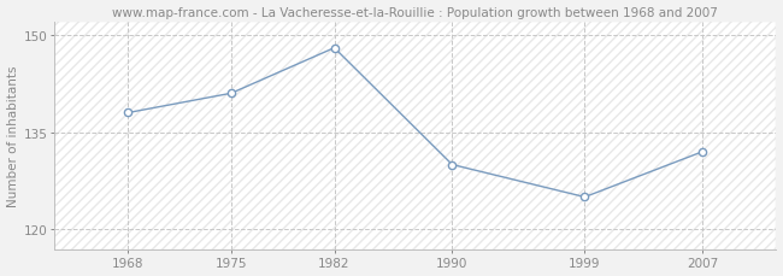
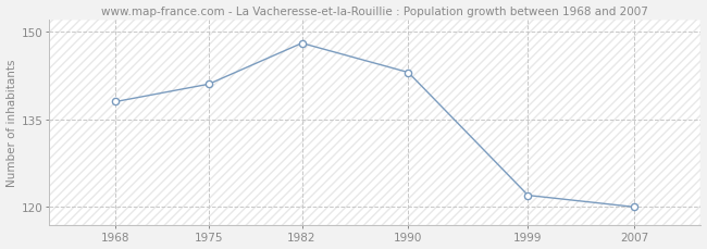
1990: 130 -> 143
1999: 125 -> 122
2007: 132 -> 120
